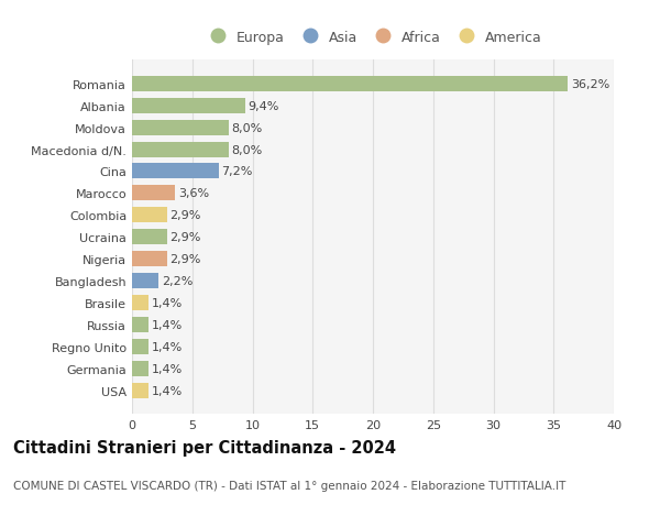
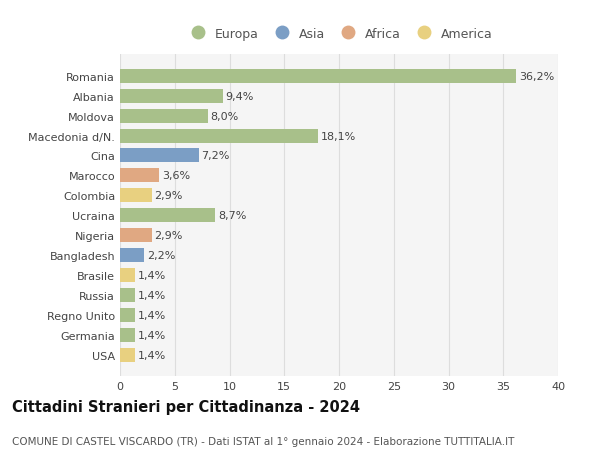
Macedonia d/N.: 8,0% -> 18,1%
Ucraina: 2,9% -> 8,7%
